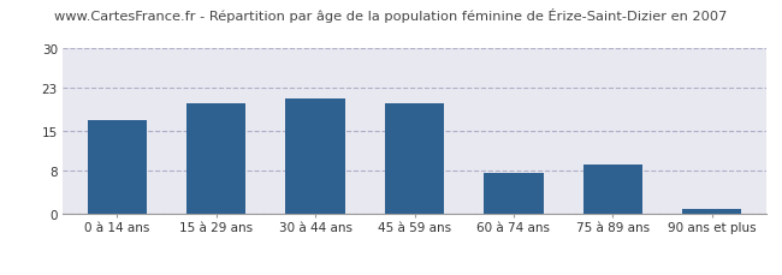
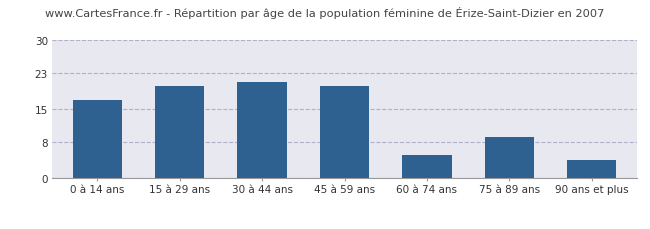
60 à 74 ans: 7.5 -> 5.0
90 ans et plus: 1.0 -> 4.0
